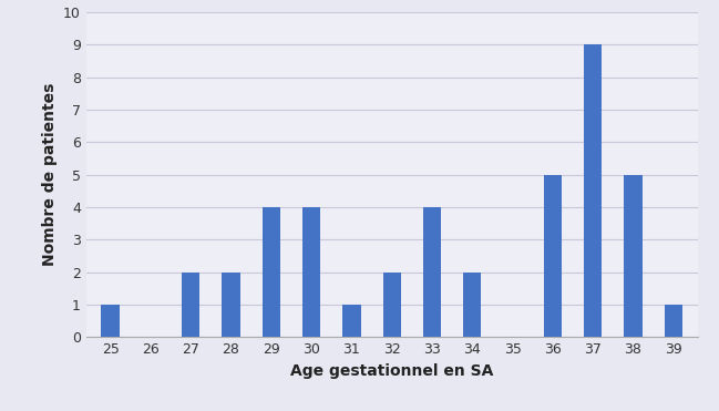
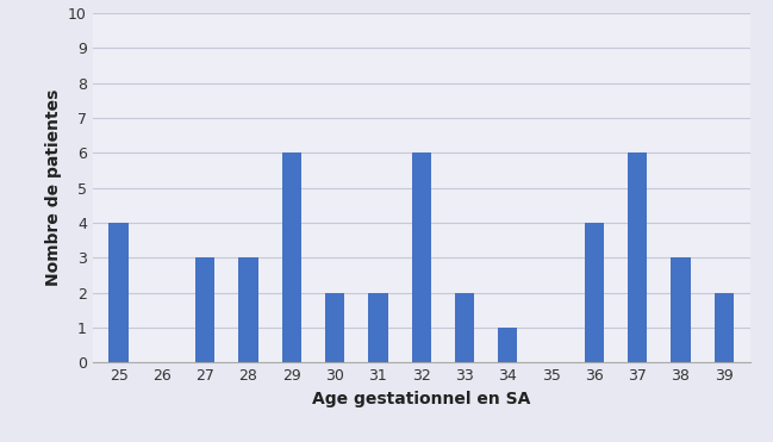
25: 1 -> 4
27: 2 -> 3
28: 2 -> 3
29: 4 -> 6
30: 4 -> 2
31: 1 -> 2
32: 2 -> 6
33: 4 -> 2
34: 2 -> 1
36: 5 -> 4
37: 9 -> 6
38: 5 -> 3
39: 1 -> 2
